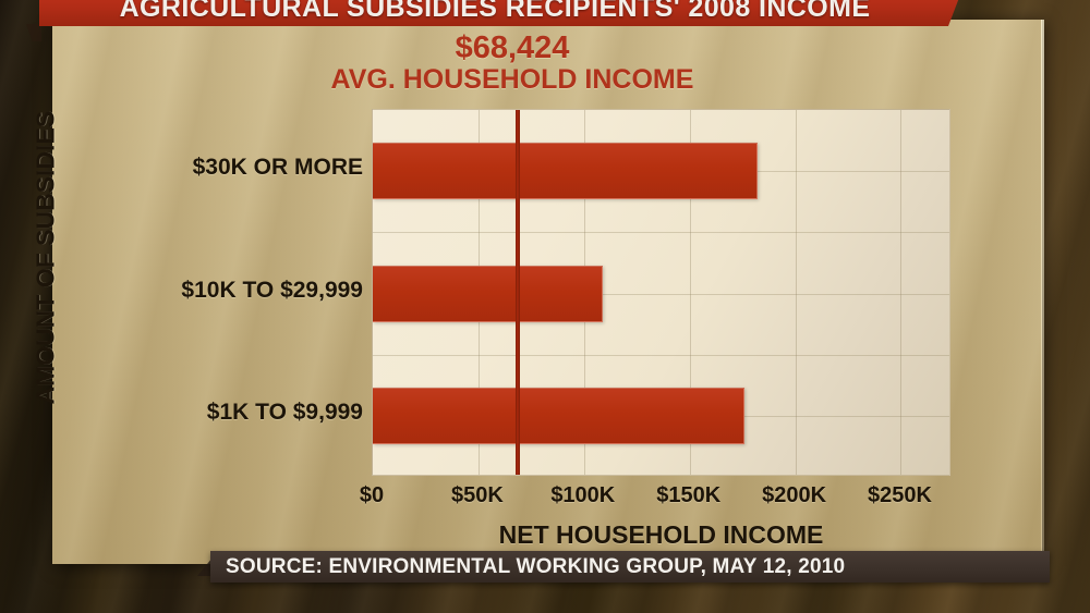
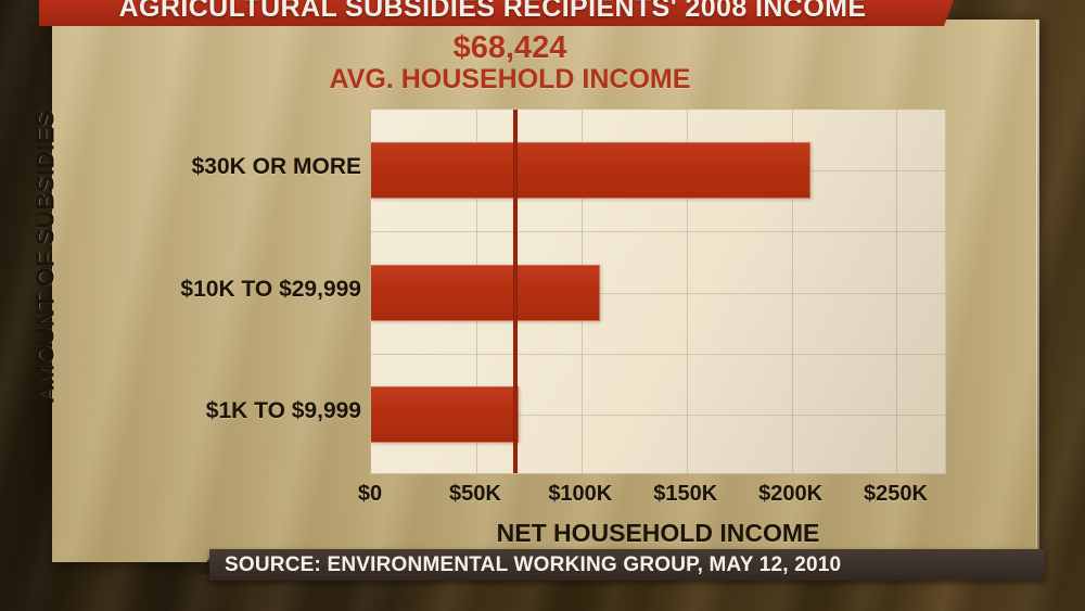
$30K OR MORE: $182K -> $209K
$1K TO $9,999: $176K -> $70K
